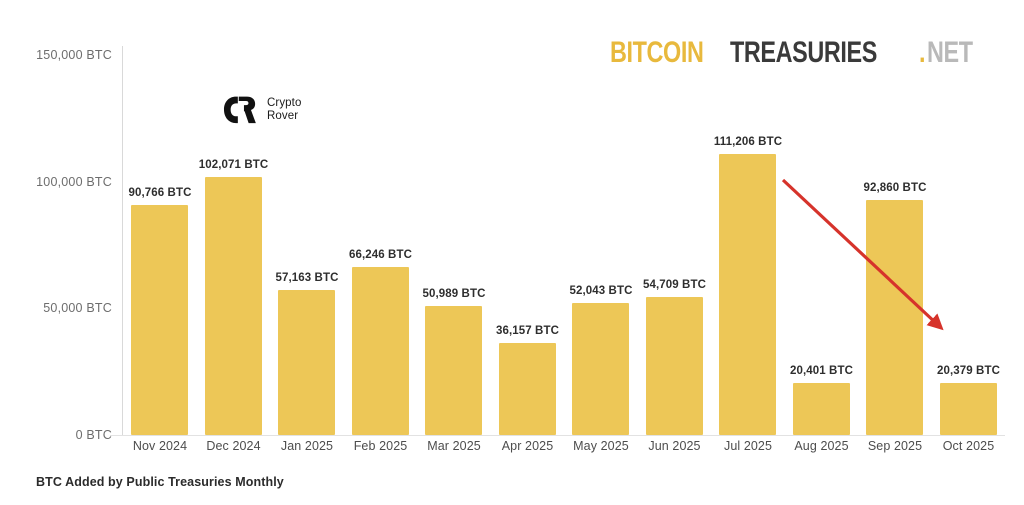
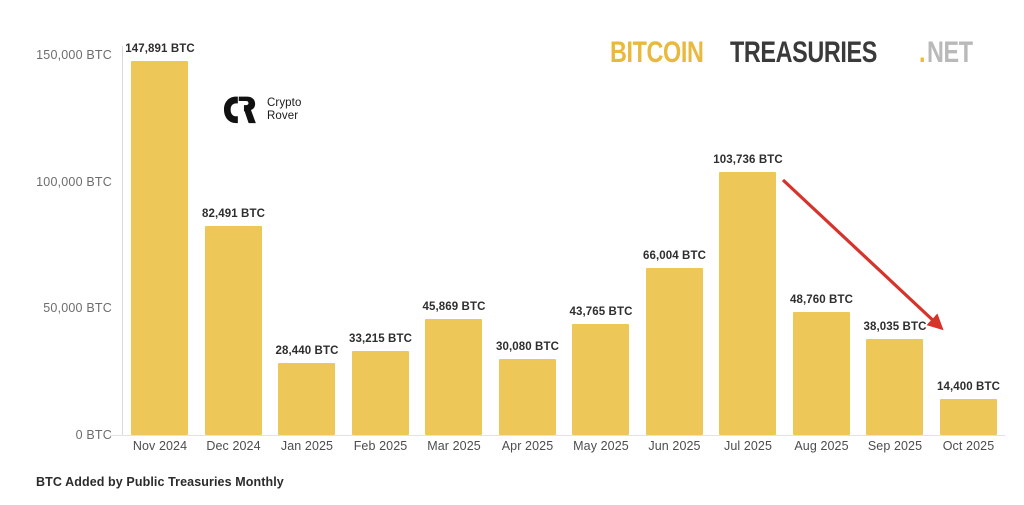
Nov 2024: 90,766 -> 147,891
Dec 2024: 102,071 -> 82,491
Jan 2025: 57,163 -> 28,440
Feb 2025: 66,246 -> 33,215
Mar 2025: 50,989 -> 45,869
Apr 2025: 36,157 -> 30,080
May 2025: 52,043 -> 43,765
Jun 2025: 54,709 -> 66,004
Jul 2025: 111,206 -> 103,736
Aug 2025: 20,401 -> 48,760
Sep 2025: 92,860 -> 38,035
Oct 2025: 20,379 -> 14,400
